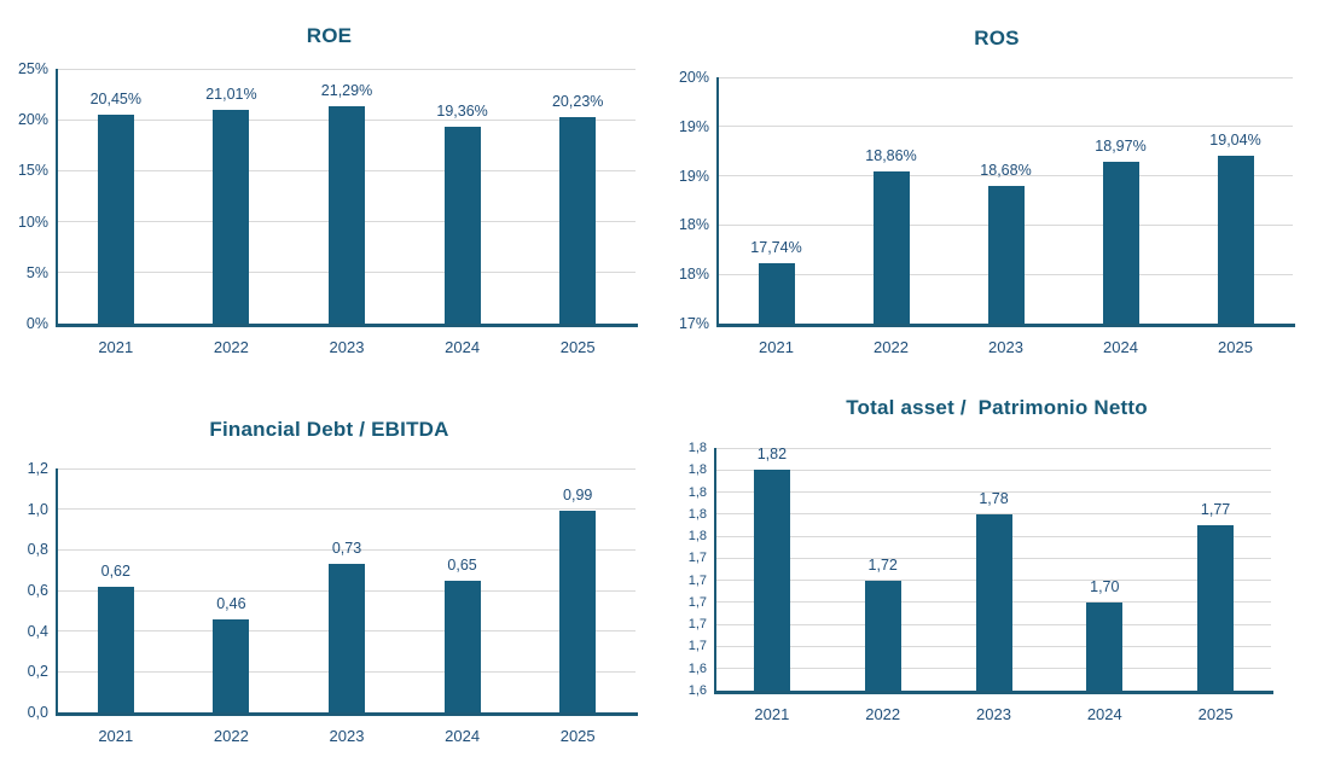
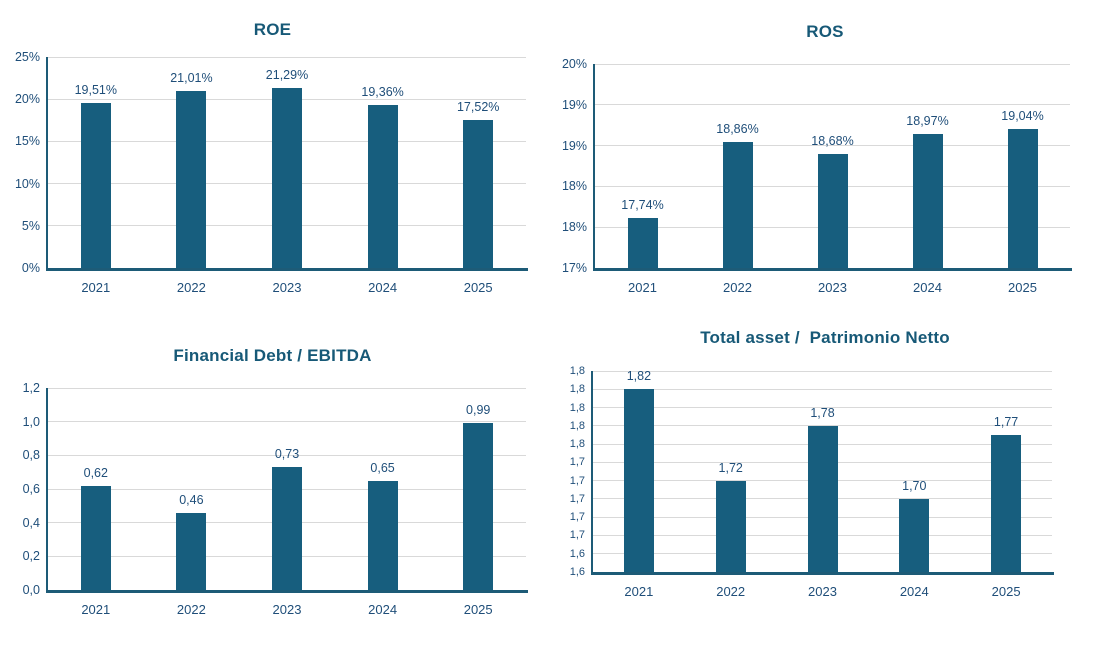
ROE/2021: 20,45% -> 19,51%
ROE/2025: 20,23% -> 17,52%
